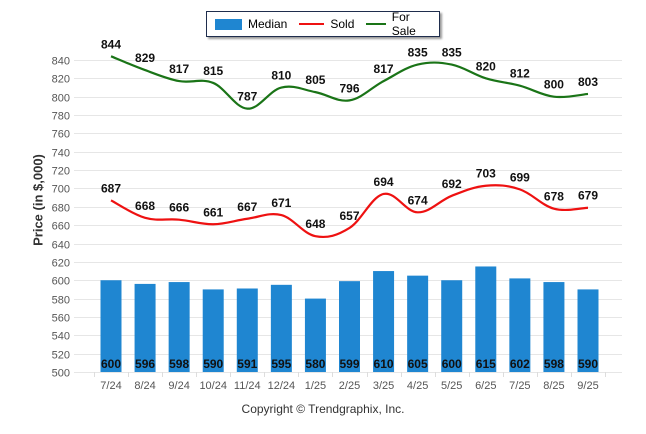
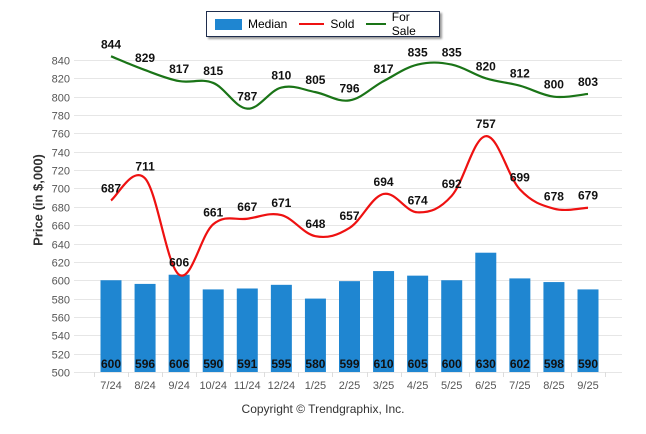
Sold/8/24: 668 -> 711
Median/9/24: 598 -> 606
Sold/9/24: 666 -> 606
Median/6/25: 615 -> 630
Sold/6/25: 703 -> 757
